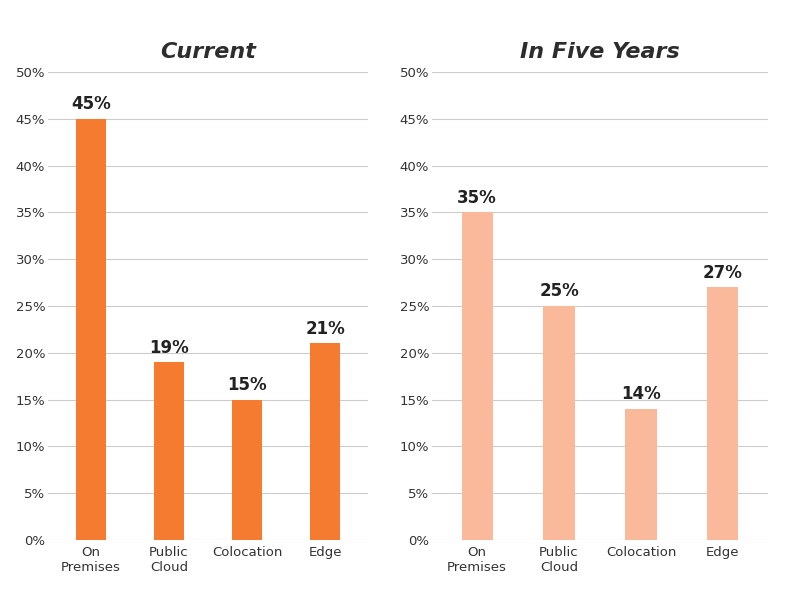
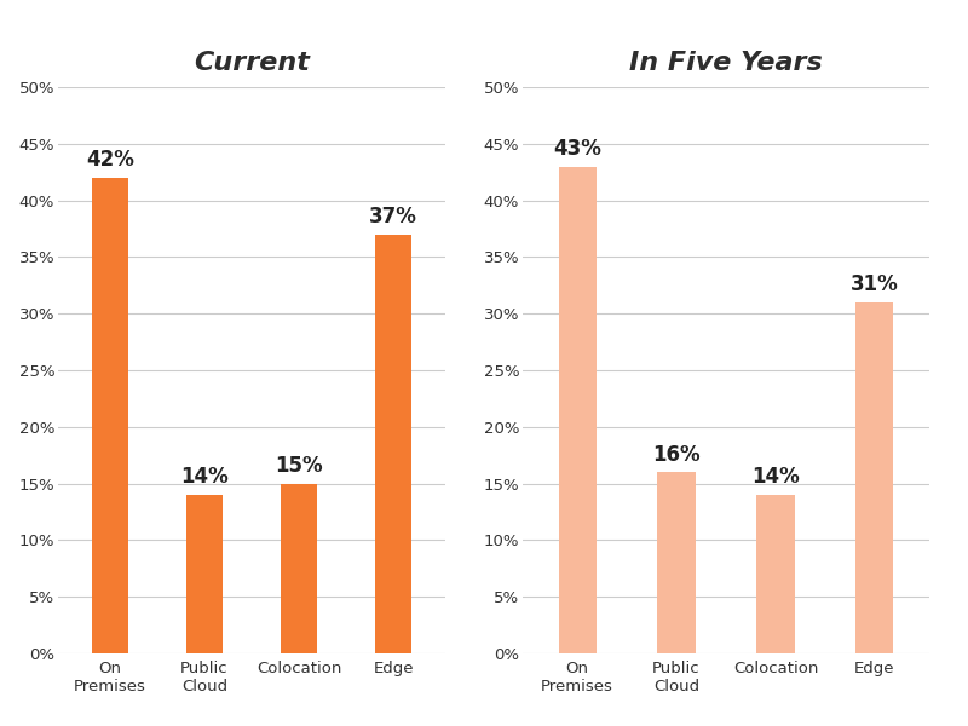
Current/On Premises: 45% -> 42%
Current/Public Cloud: 19% -> 14%
Current/Edge: 21% -> 37%
In Five Years/On Premises: 35% -> 43%
In Five Years/Public Cloud: 25% -> 16%
In Five Years/Edge: 27% -> 31%
